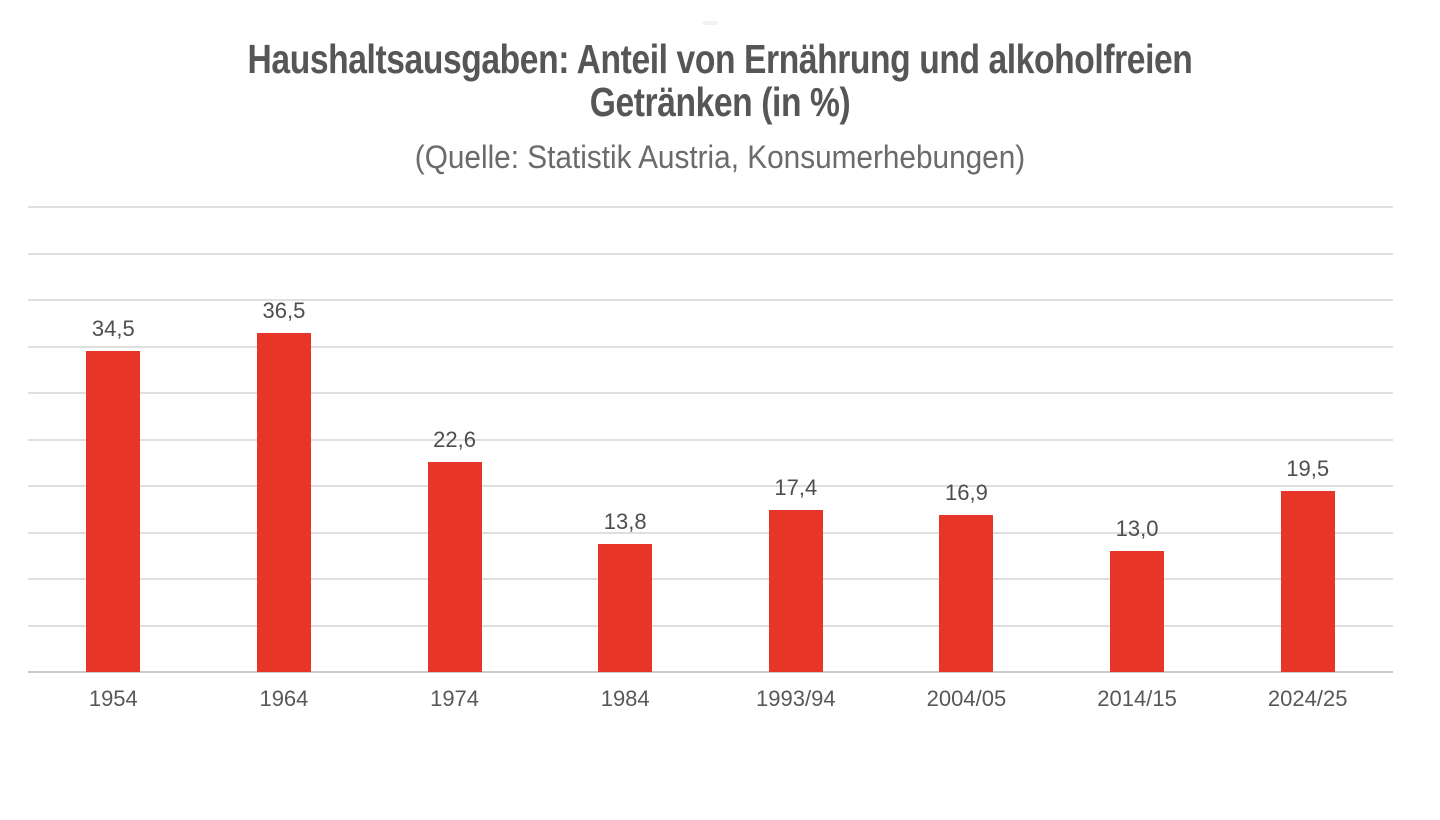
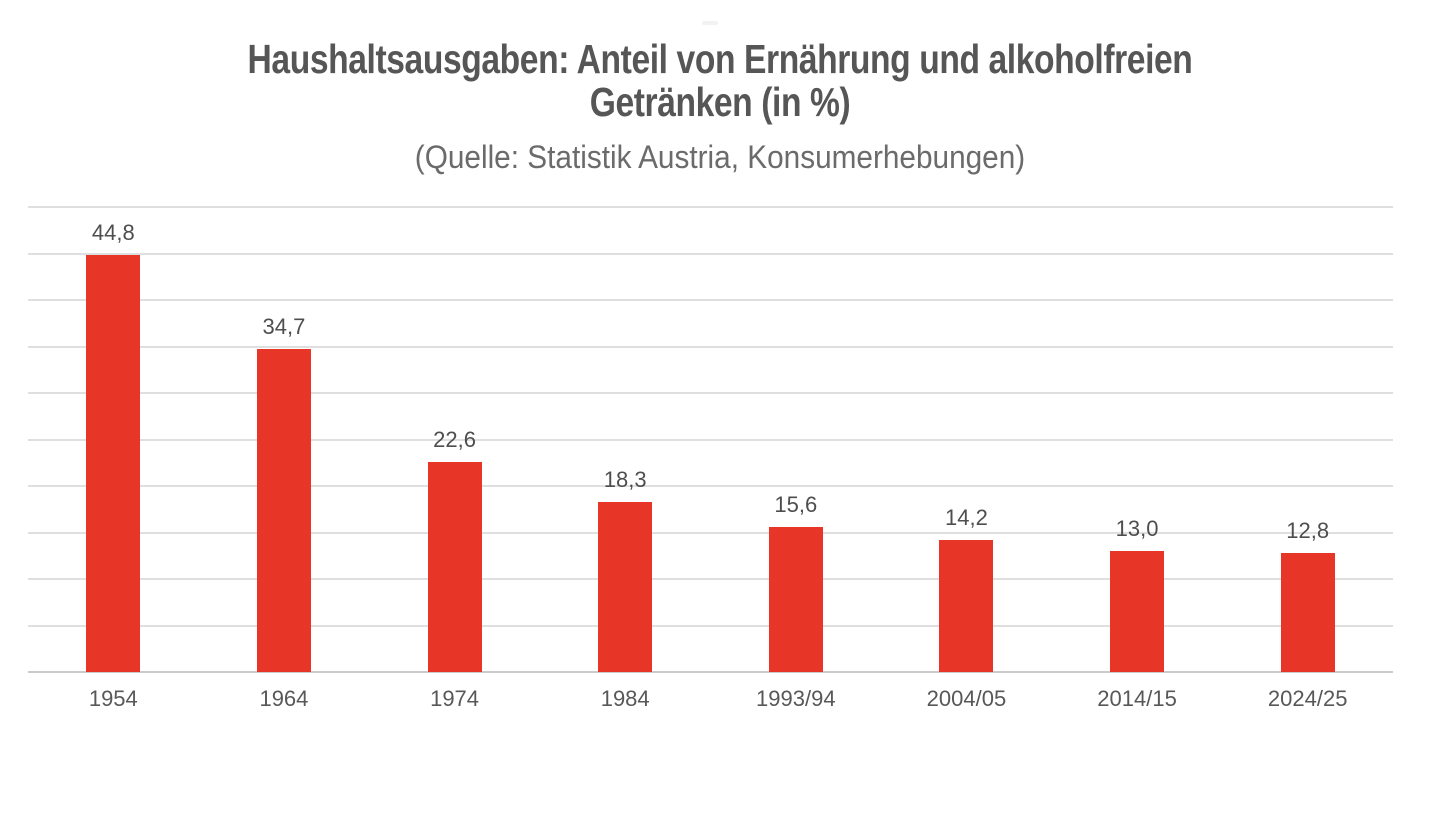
1954: 34,5 -> 44,8
1964: 36,5 -> 34,7
1984: 13,8 -> 18,3
1993/94: 17,4 -> 15,6
2004/05: 16,9 -> 14,2
2024/25: 19,5 -> 12,8
